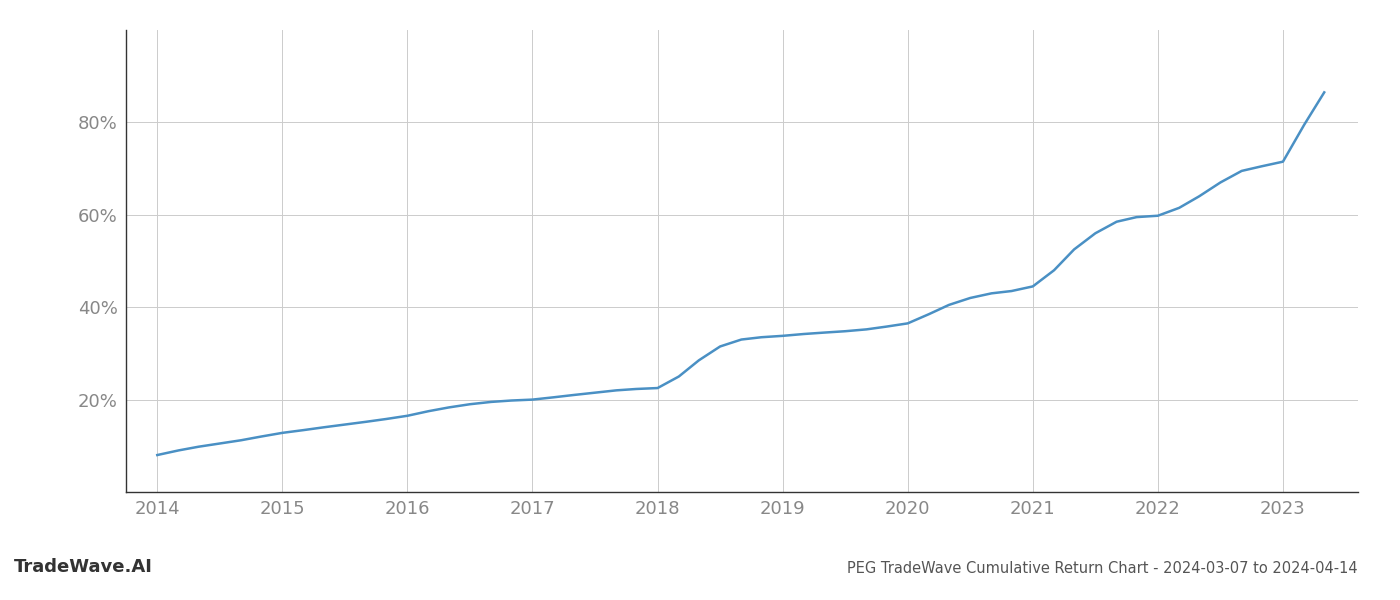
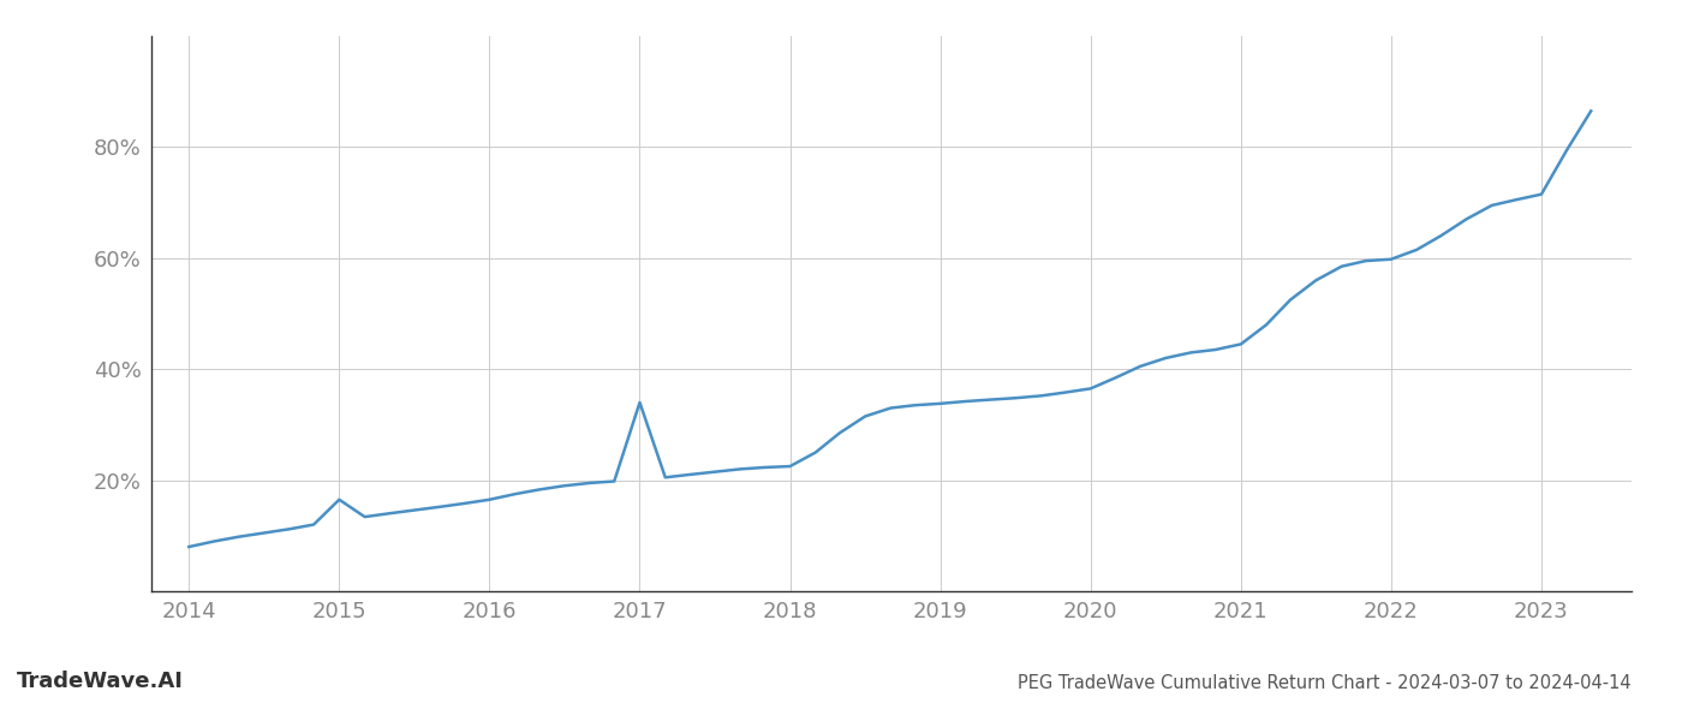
2015: 12.8% -> 16.5%
2017: 20.0% -> 34.0%
